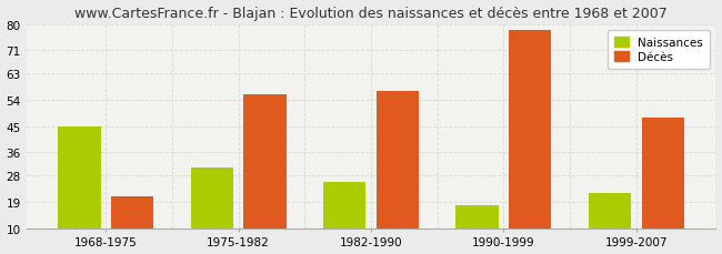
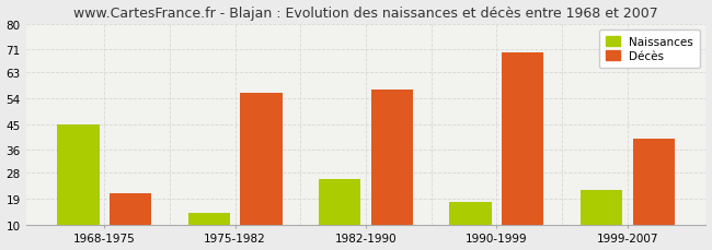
Naissances/1975-1982: 31 -> 14
Décès/1990-1999: 78 -> 70
Décès/1999-2007: 48 -> 40
